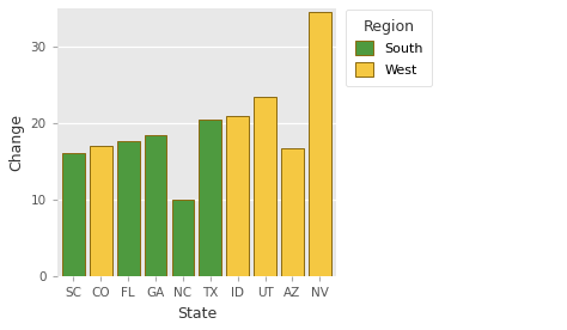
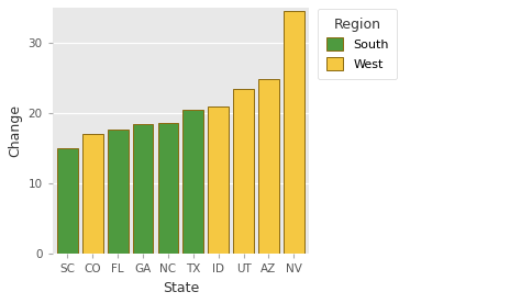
SC: 16.2 -> 15.1
NC: 10.0 -> 18.6
AZ: 16.8 -> 24.8
